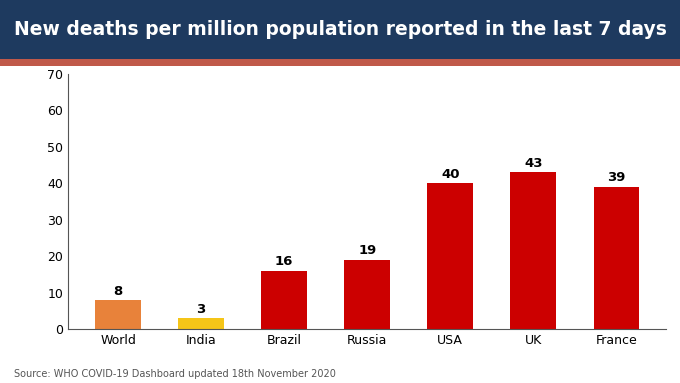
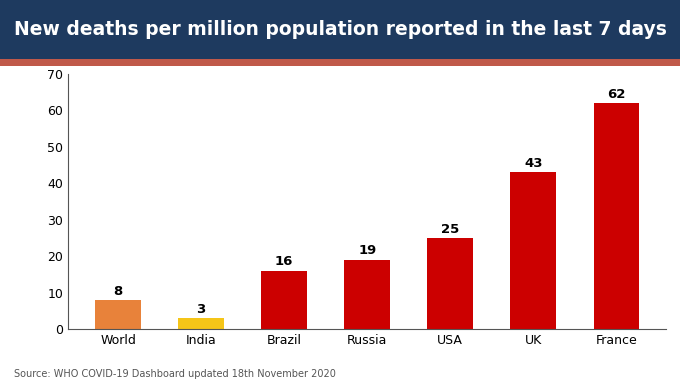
USA: 40 -> 25
France: 39 -> 62
